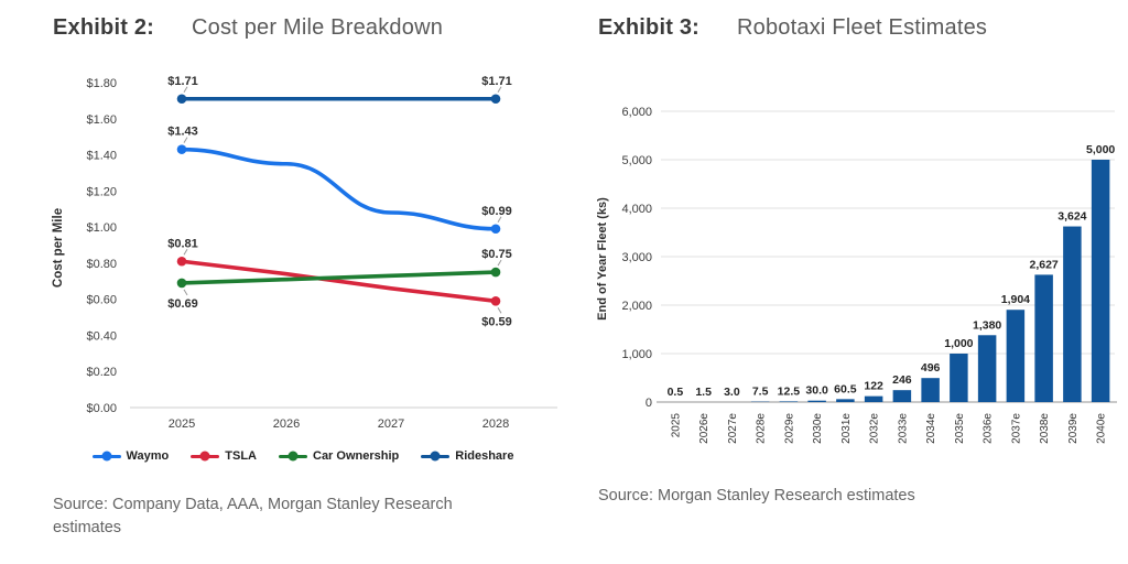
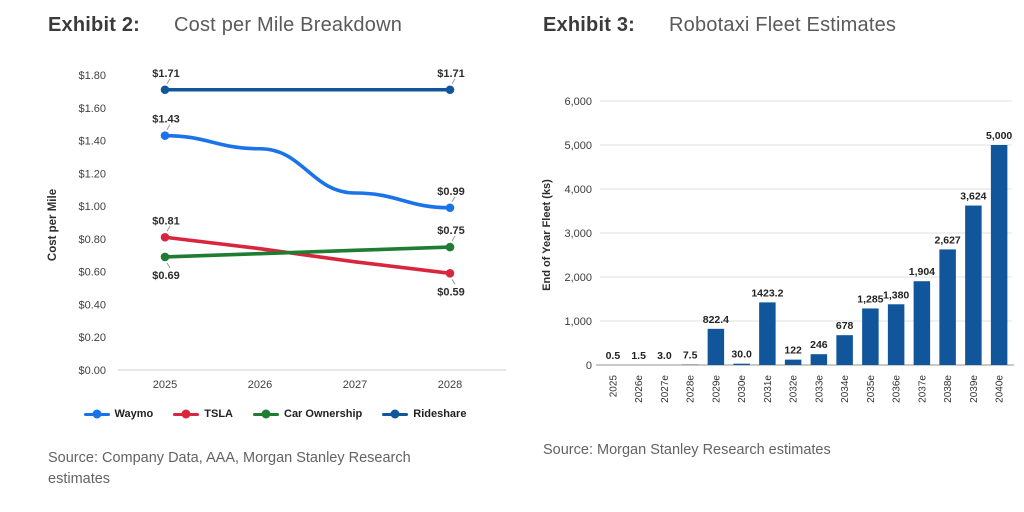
Robotaxi Fleet Estimates/2029e: 12.5 -> 822.4
Robotaxi Fleet Estimates/2031e: 60.5 -> 1423.2
Robotaxi Fleet Estimates/2034e: 496 -> 678
Robotaxi Fleet Estimates/2035e: 1,000 -> 1,285
